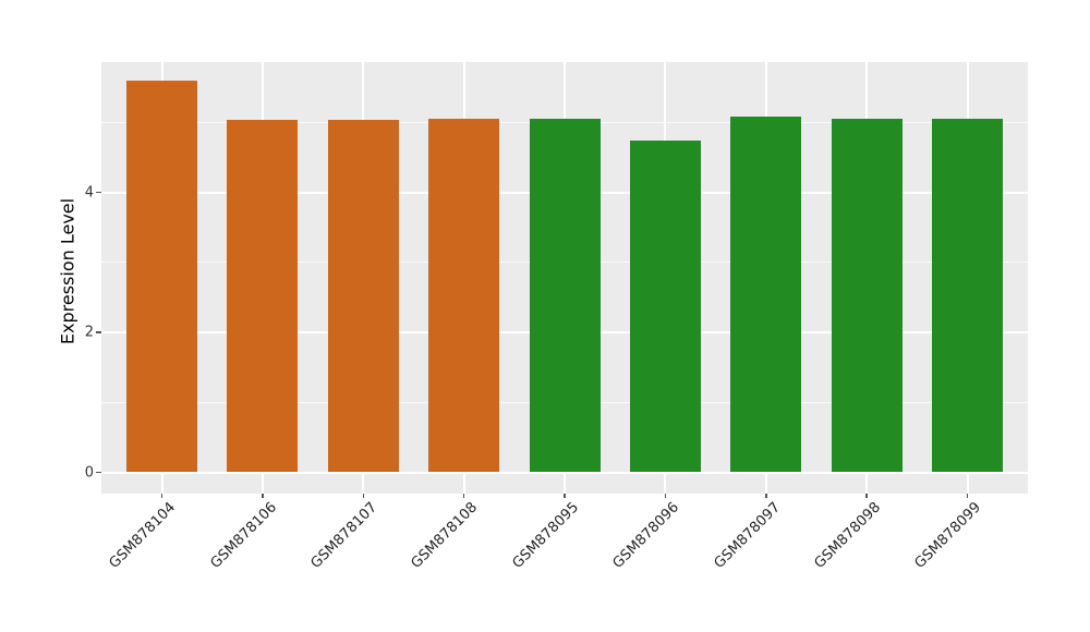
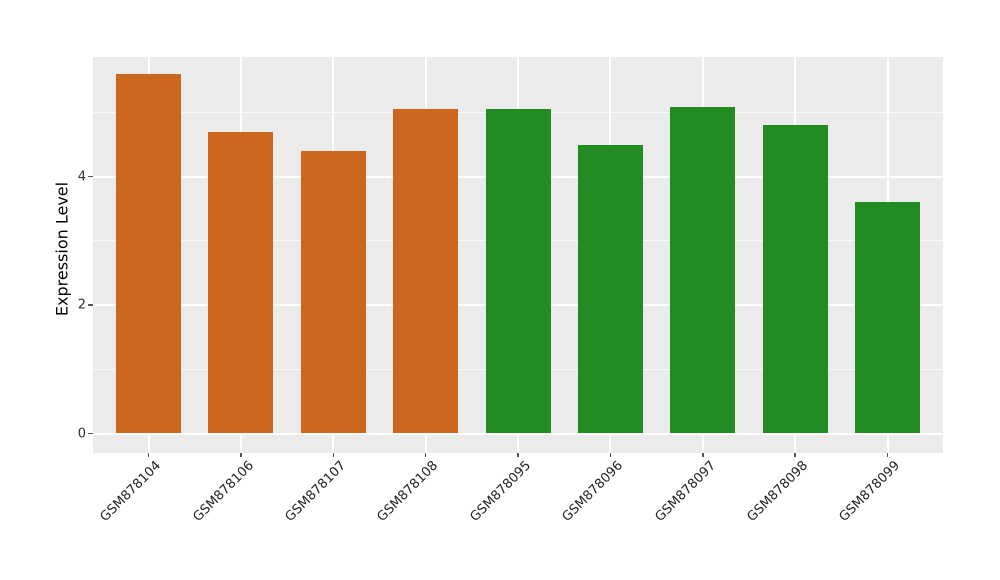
GSM878106: 5.0 -> 4.7
GSM878107: 5.0 -> 4.4
GSM878096: 4.7 -> 4.5
GSM878098: 5.0 -> 4.8
GSM878099: 5.0 -> 3.6
